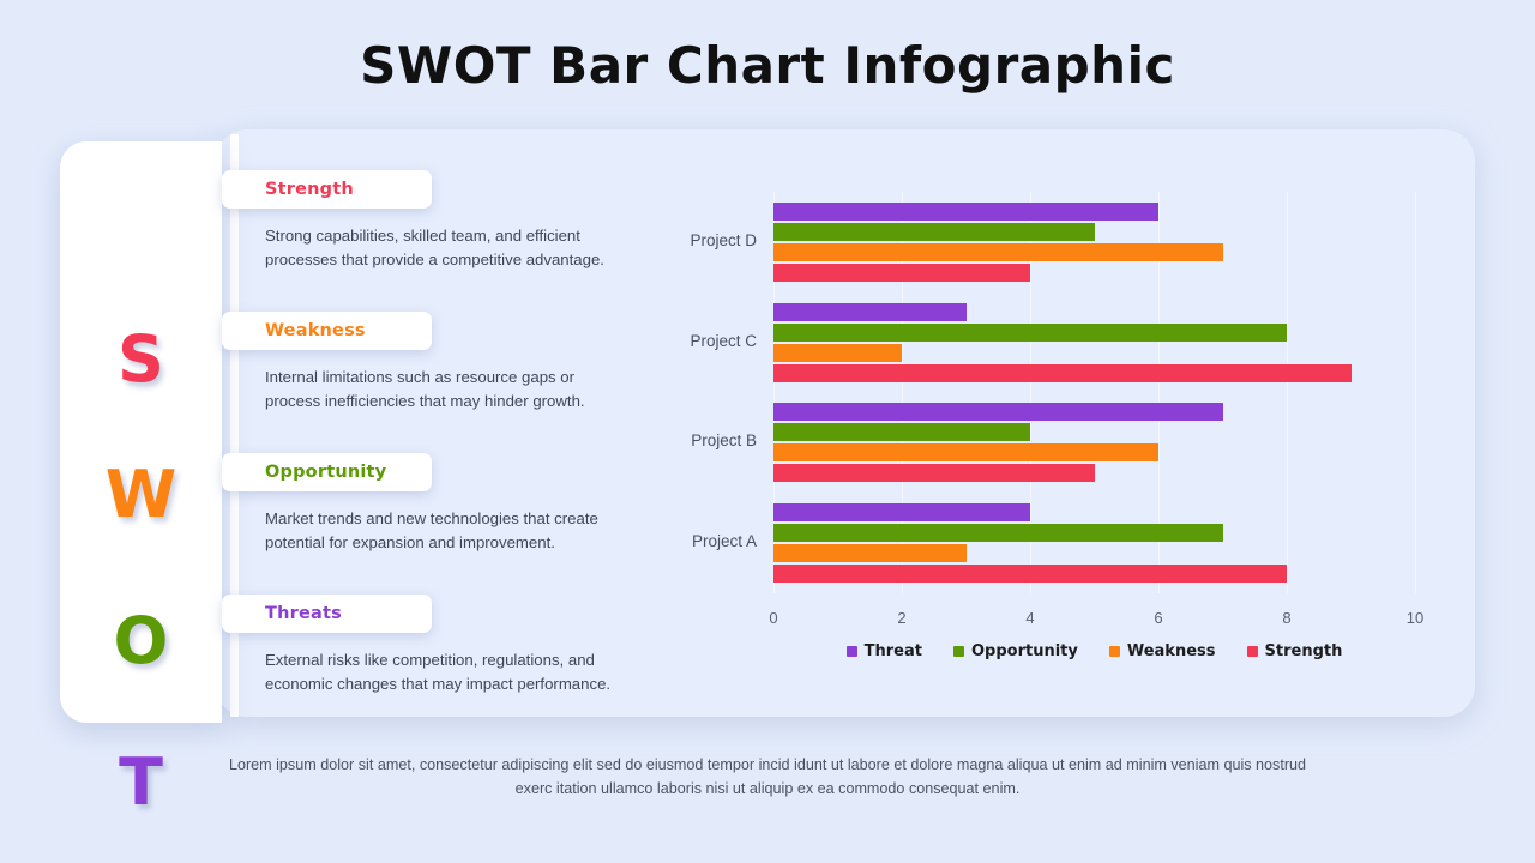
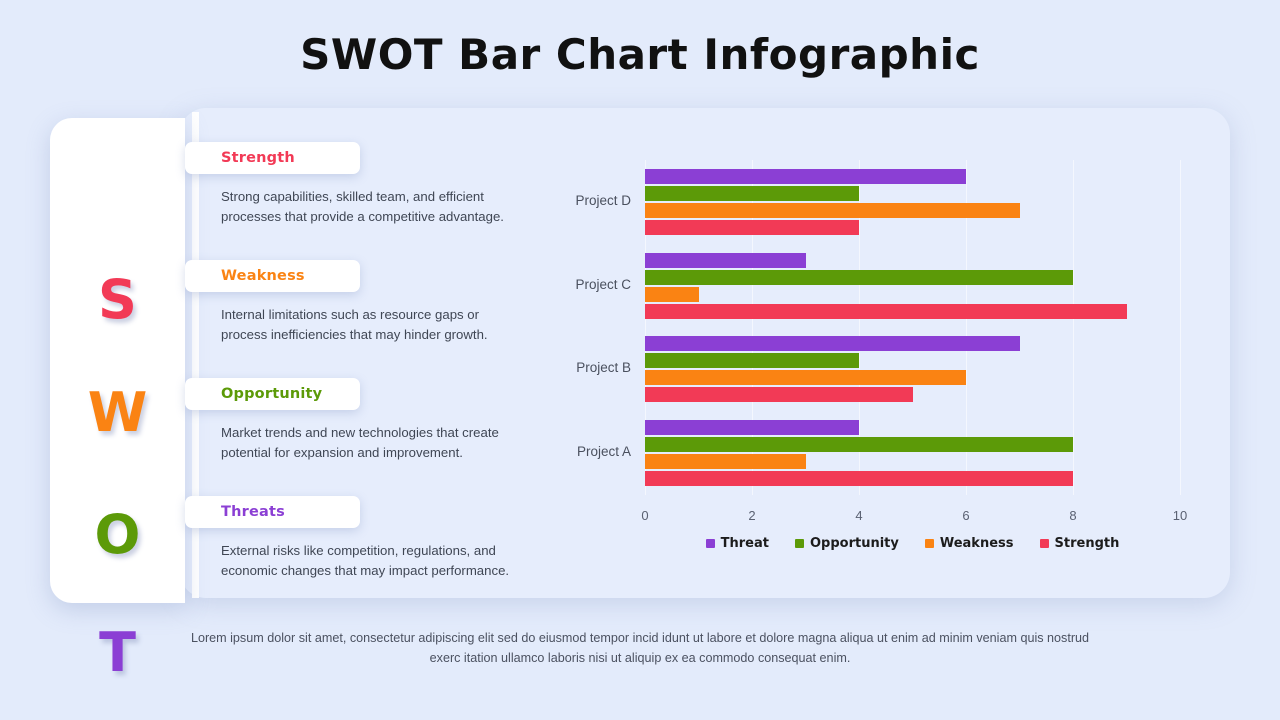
Opportunity/Project D: 5 -> 4
Weakness/Project C: 2 -> 1
Opportunity/Project A: 7 -> 8
